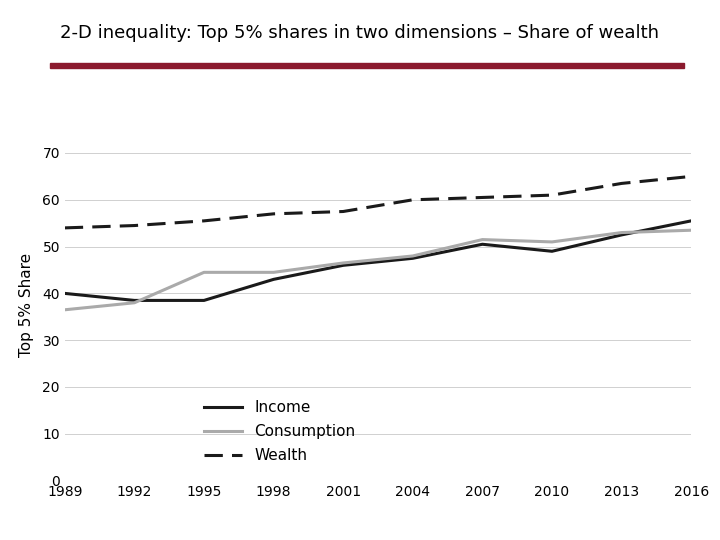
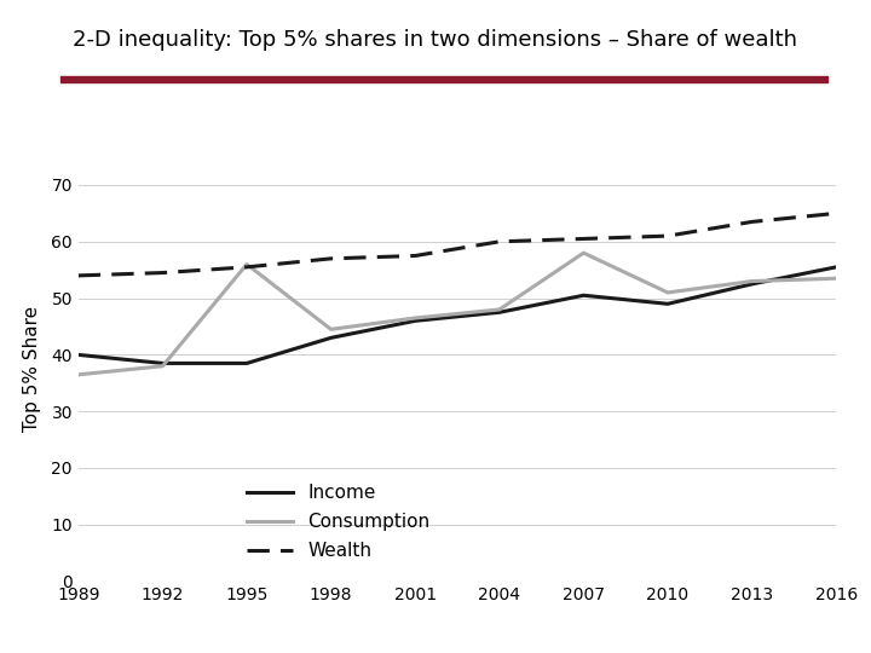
Consumption/1995: 44.5 -> 56.0
Consumption/2007: 51.5 -> 58.0
